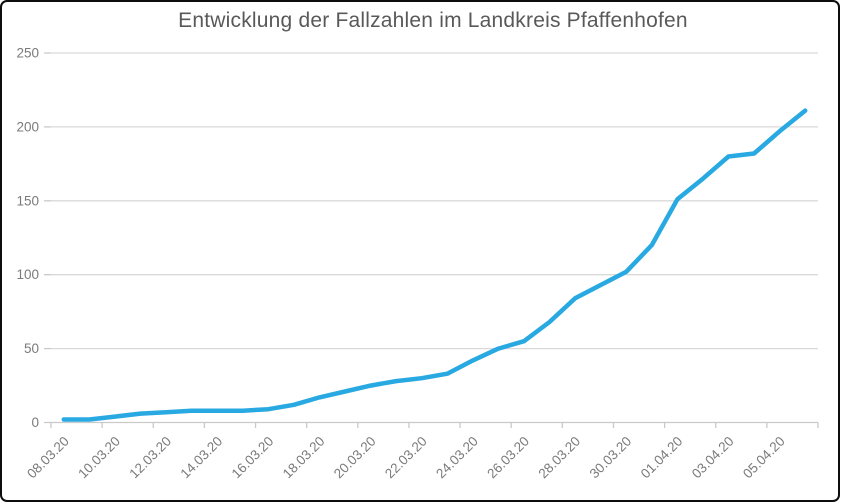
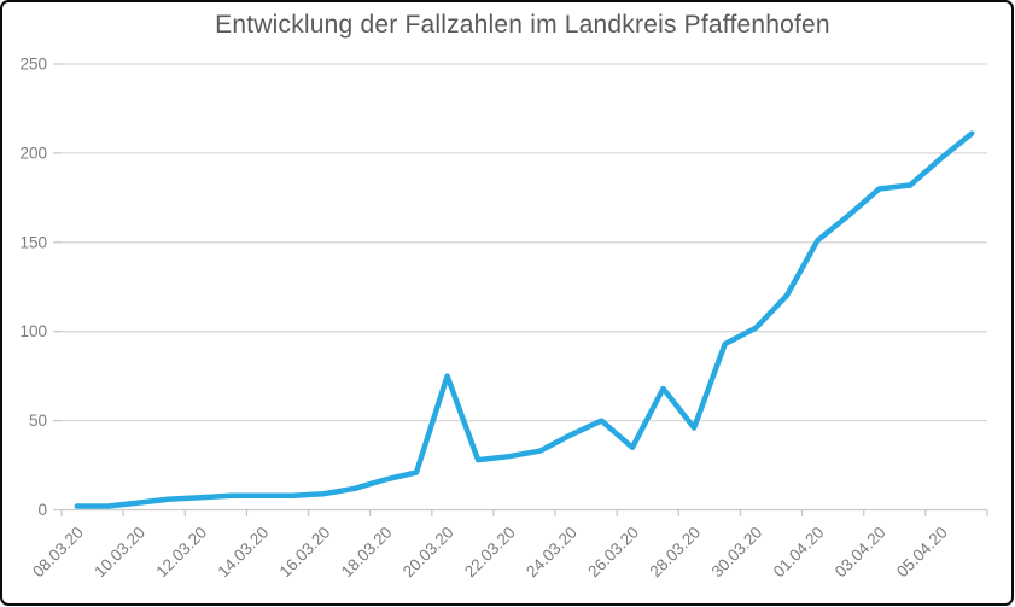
20.03.20: 25 -> 75
26.03.20: 55 -> 35
28.03.20: 84 -> 46
